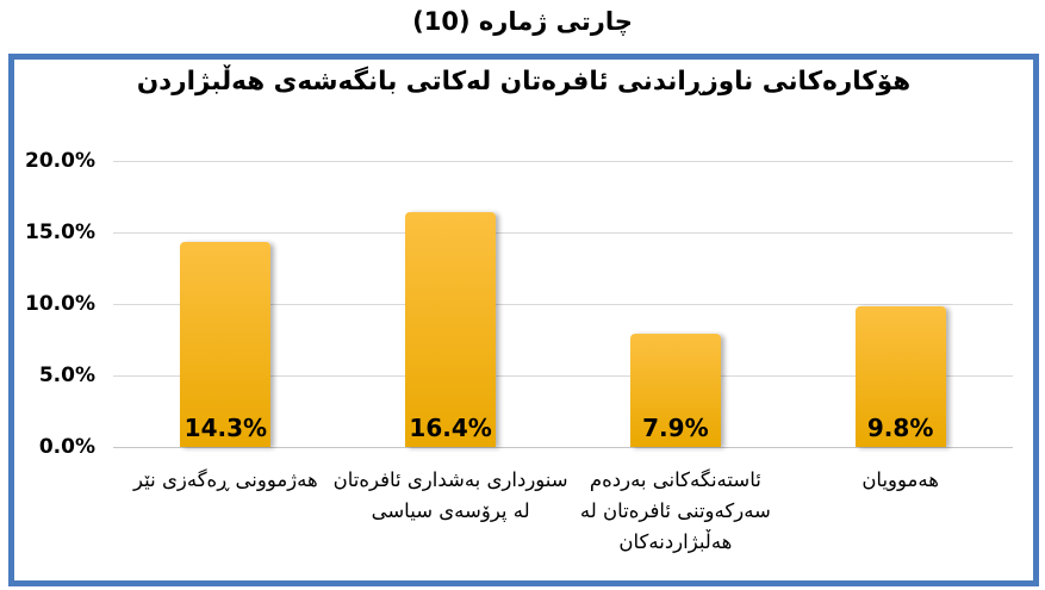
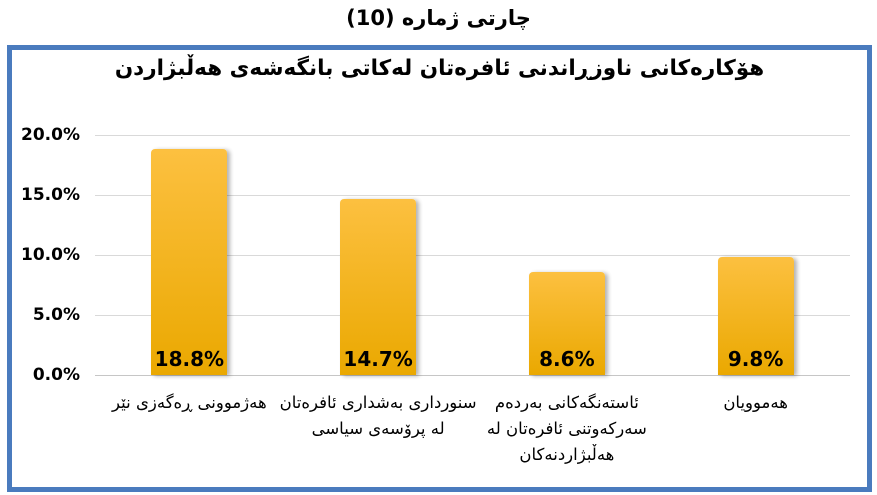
هەژموونی ڕەگەزی نێر: 14.3% -> 18.8%
سنورداری بەشداری ئافرەتان لە پرۆسەی سیاسی: 16.4% -> 14.7%
ئاستەنگەکانی بەردەم سەرکەوتنی ئافرەتان لە هەڵبژاردنەکان: 7.9% -> 8.6%
